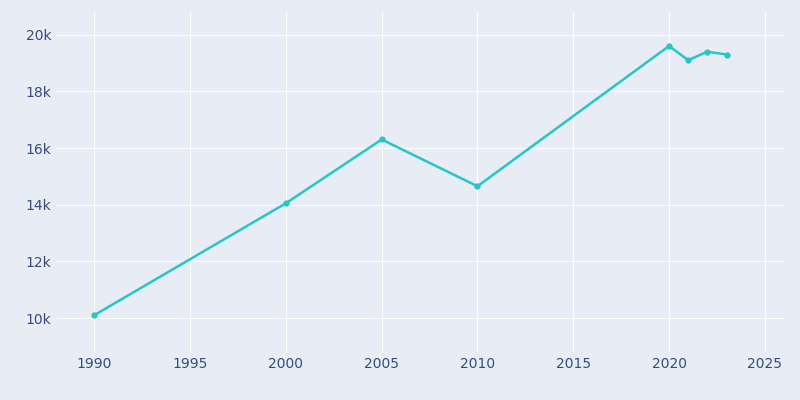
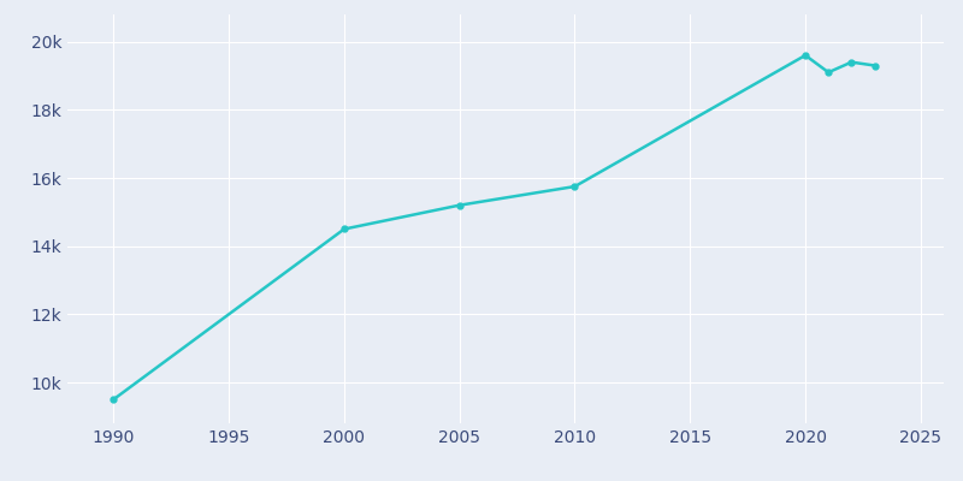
1990: 10.10k -> 9.50k
2000: 14.05k -> 14.50k
2005: 16.30k -> 15.20k
2010: 14.65k -> 15.75k
